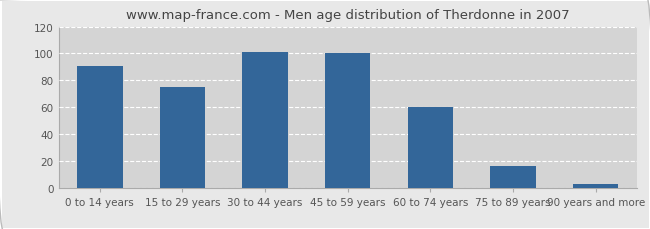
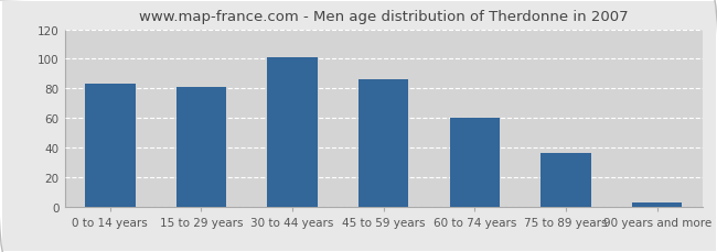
0 to 14 years: 91 -> 83
15 to 29 years: 75 -> 81
45 to 59 years: 100 -> 86
75 to 89 years: 16 -> 36
